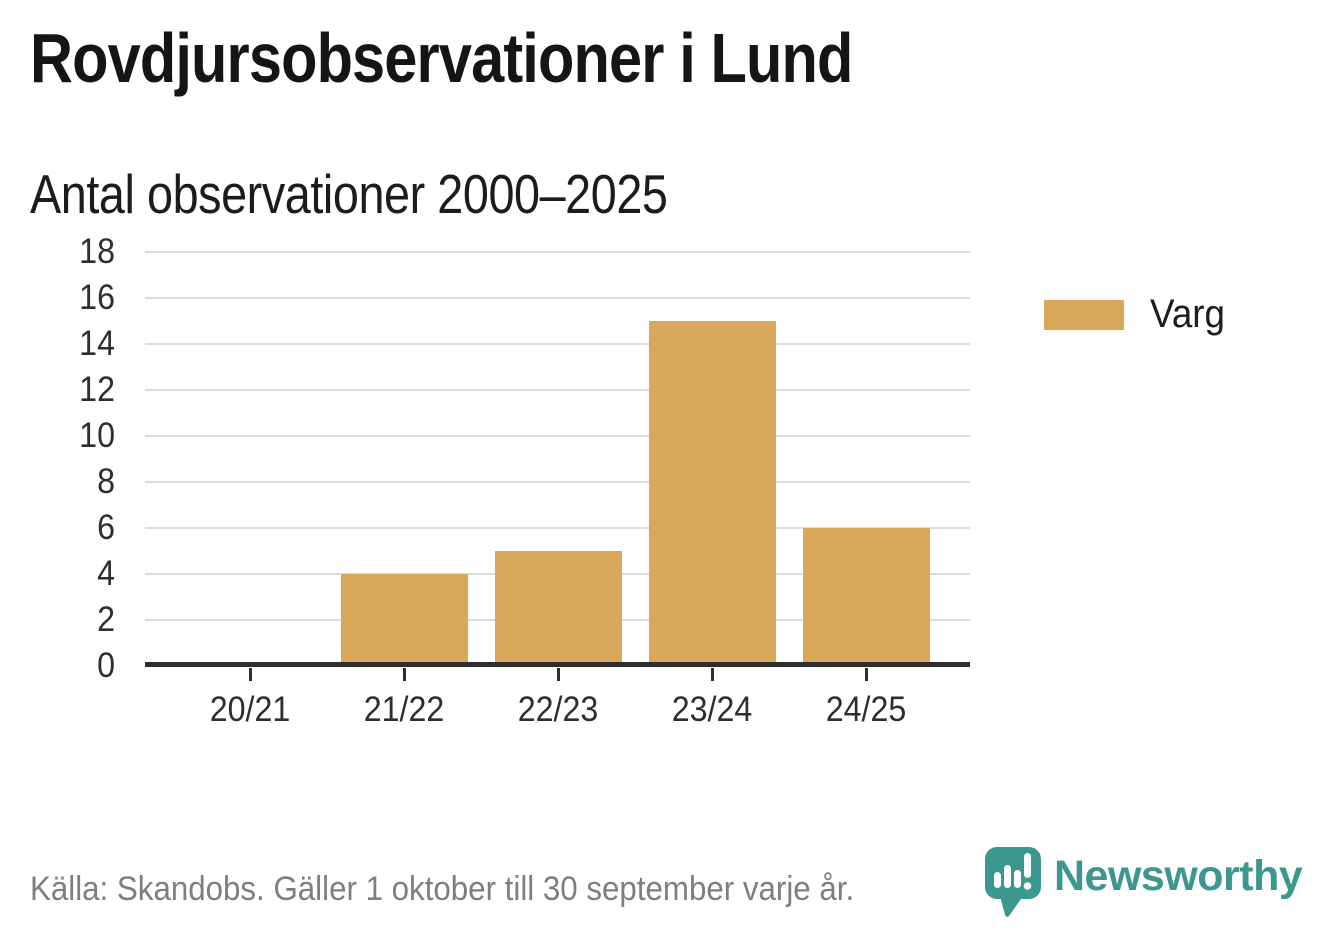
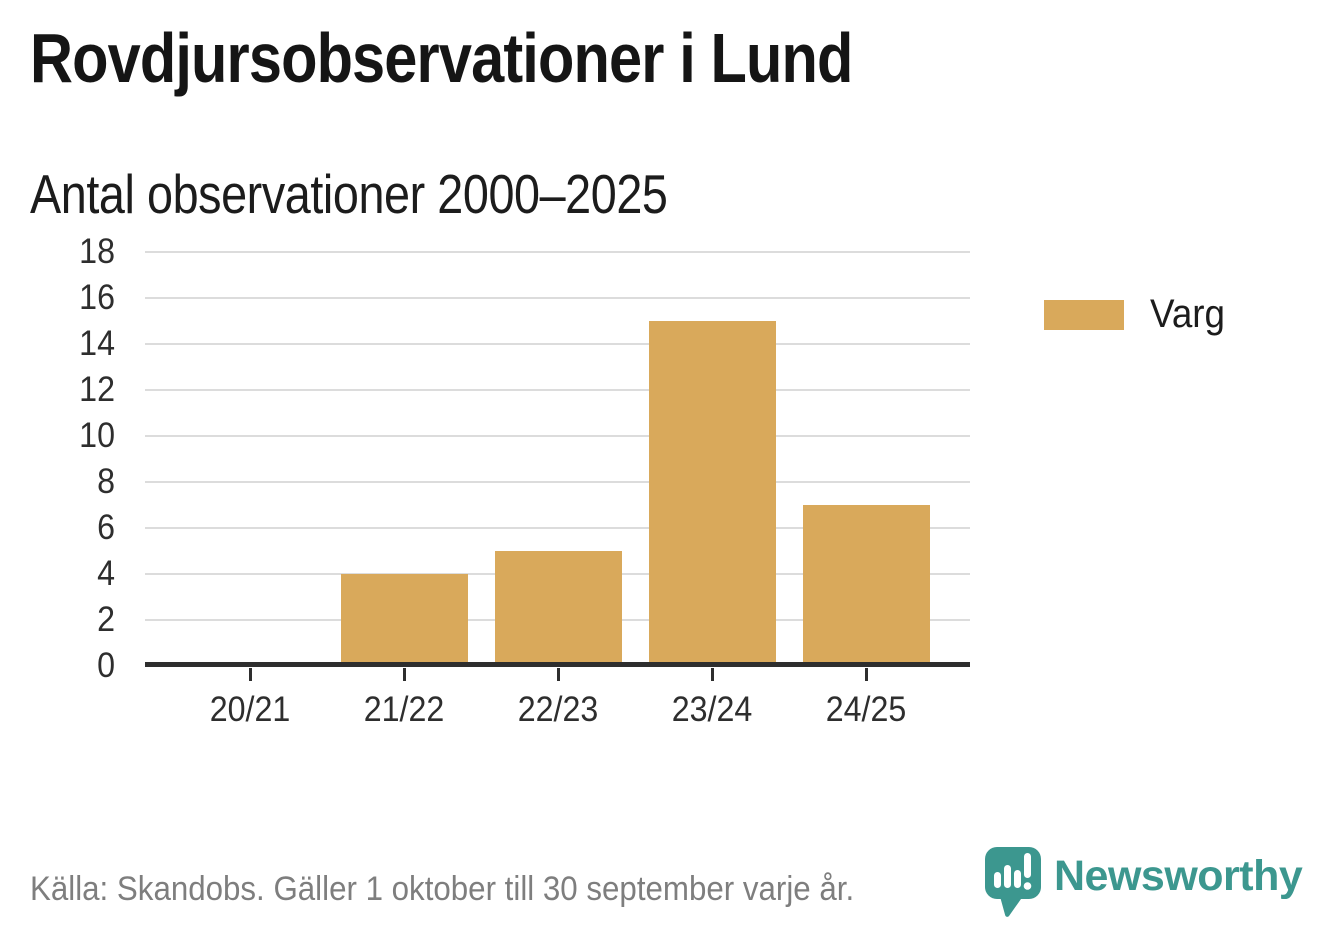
24/25: 6 -> 7
